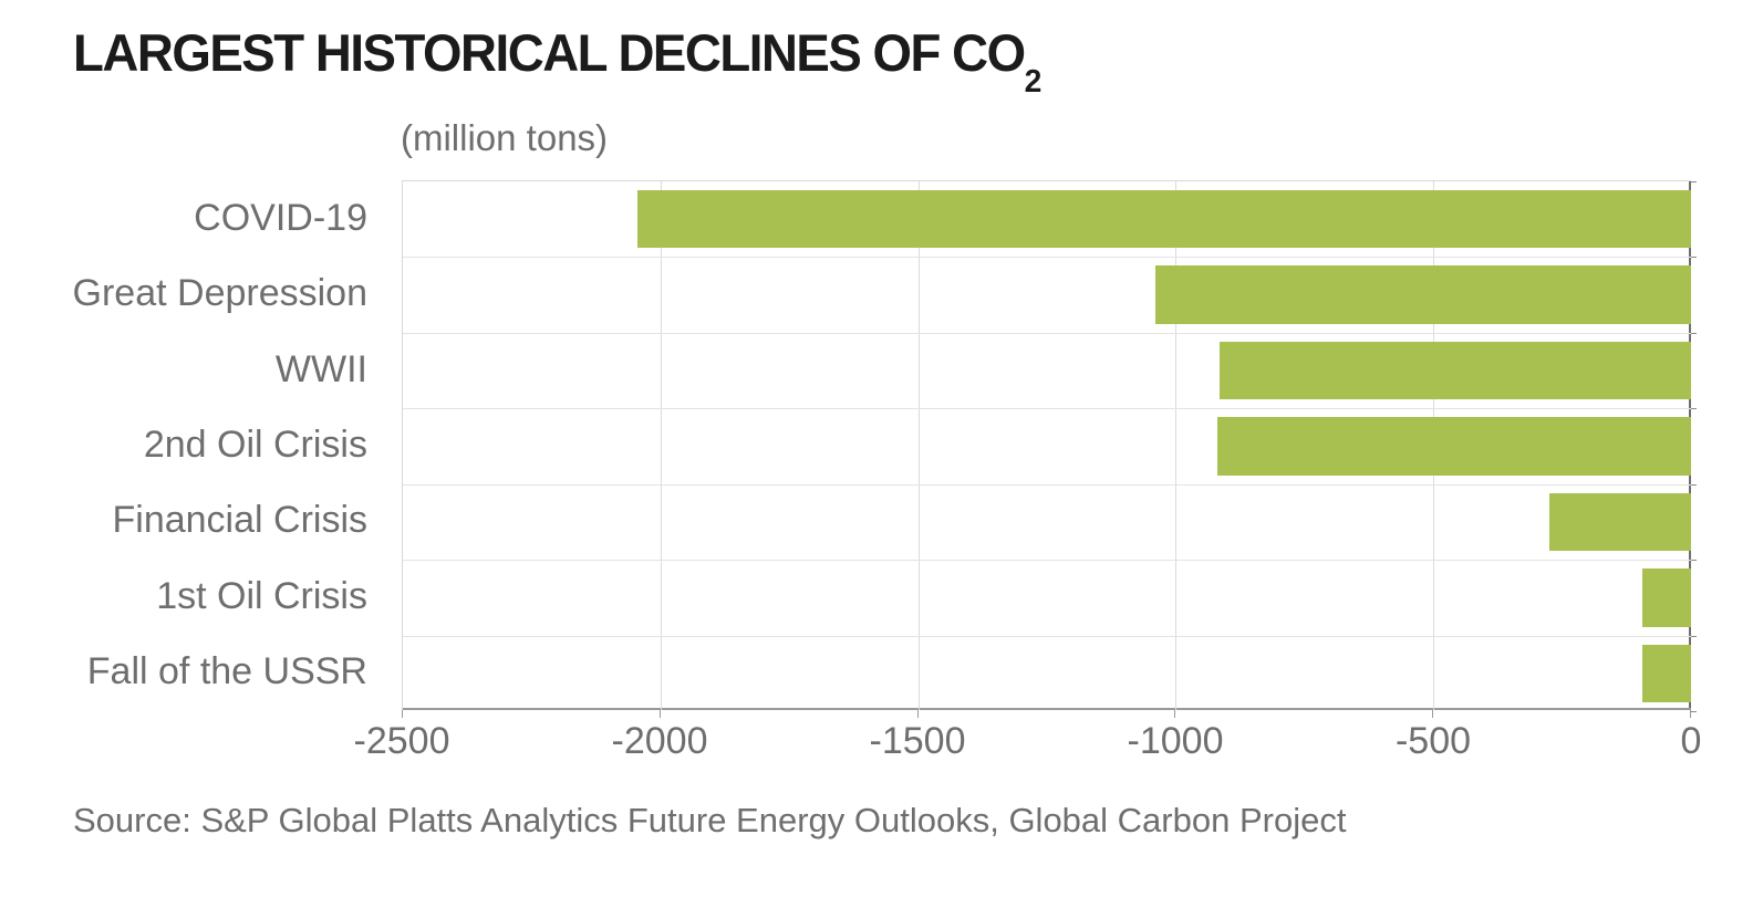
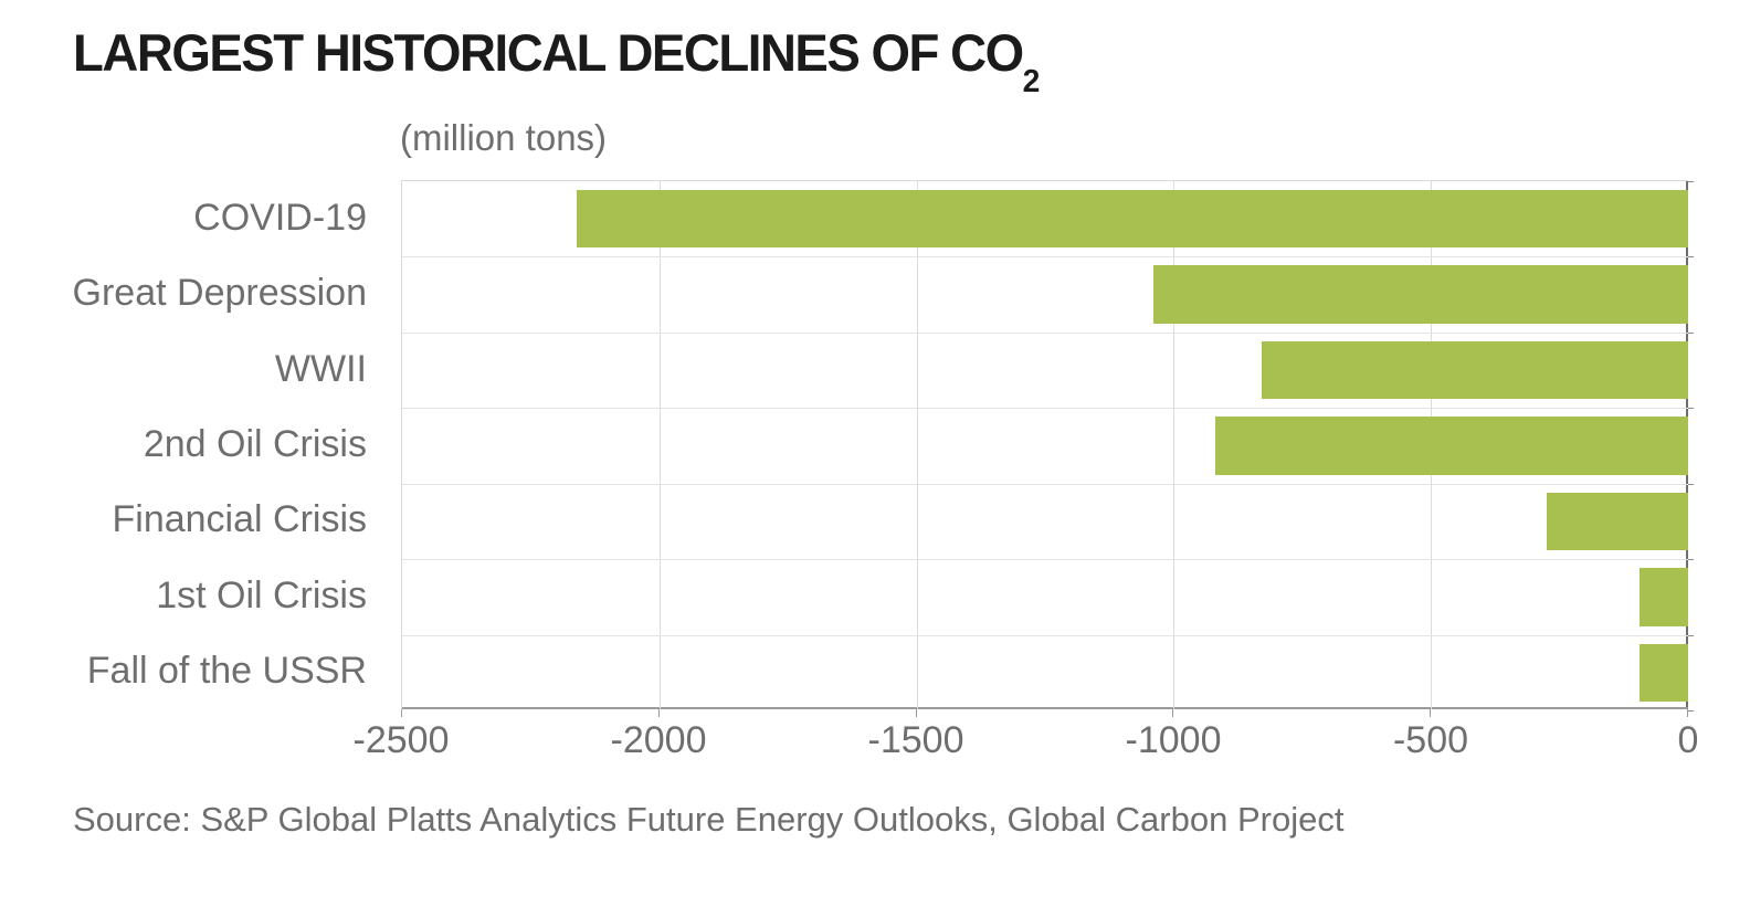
COVID-19: -2040 -> -2160
WWII: -920 -> -830
